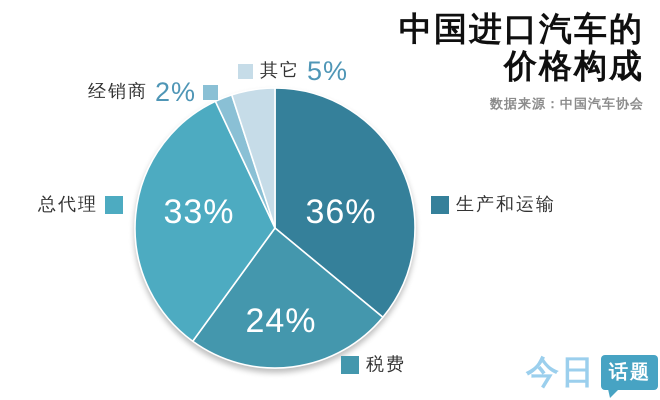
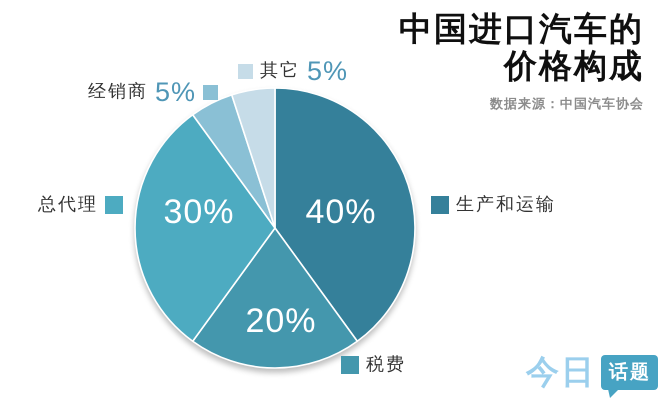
生产和运输: 36% -> 40%
税费: 24% -> 20%
总代理: 33% -> 30%
经销商: 2 -> 5
